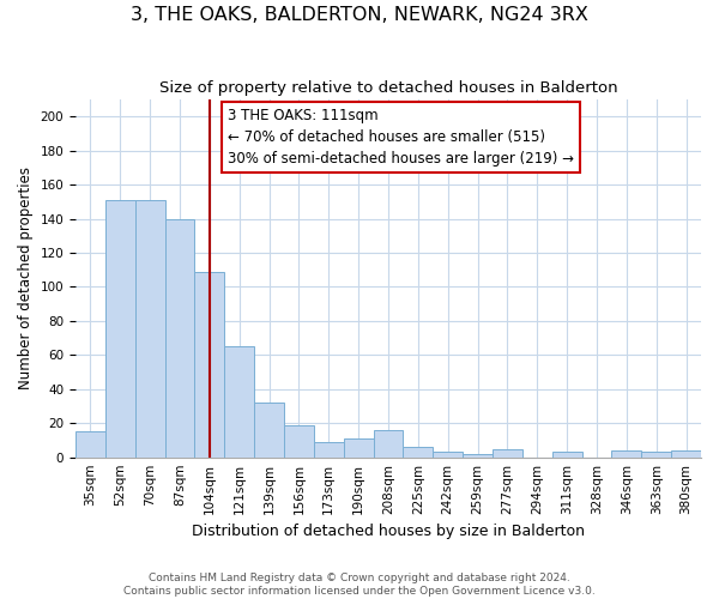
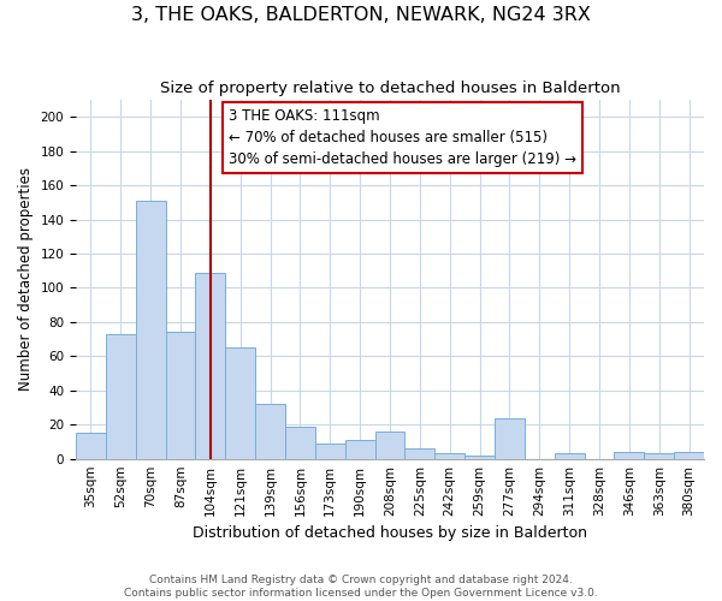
52sqm: 151 -> 73
87sqm: 140 -> 74
277sqm: 5 -> 24
